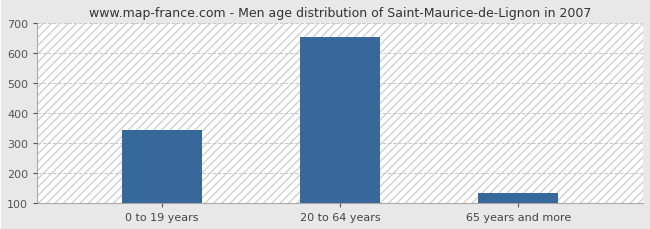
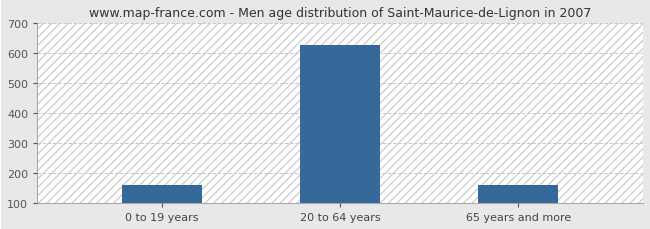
0 to 19 years: 344 -> 160
20 to 64 years: 652 -> 625
65 years and more: 135 -> 160
